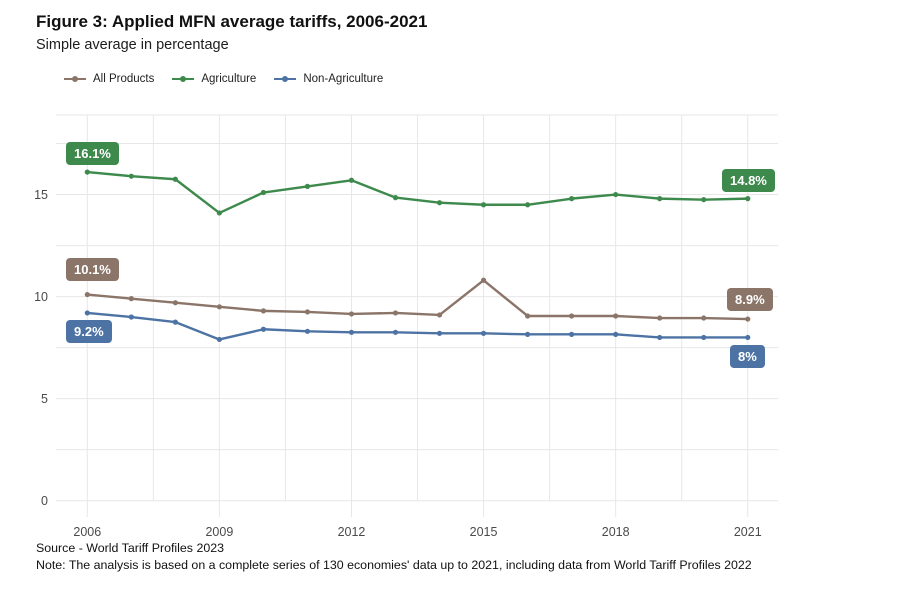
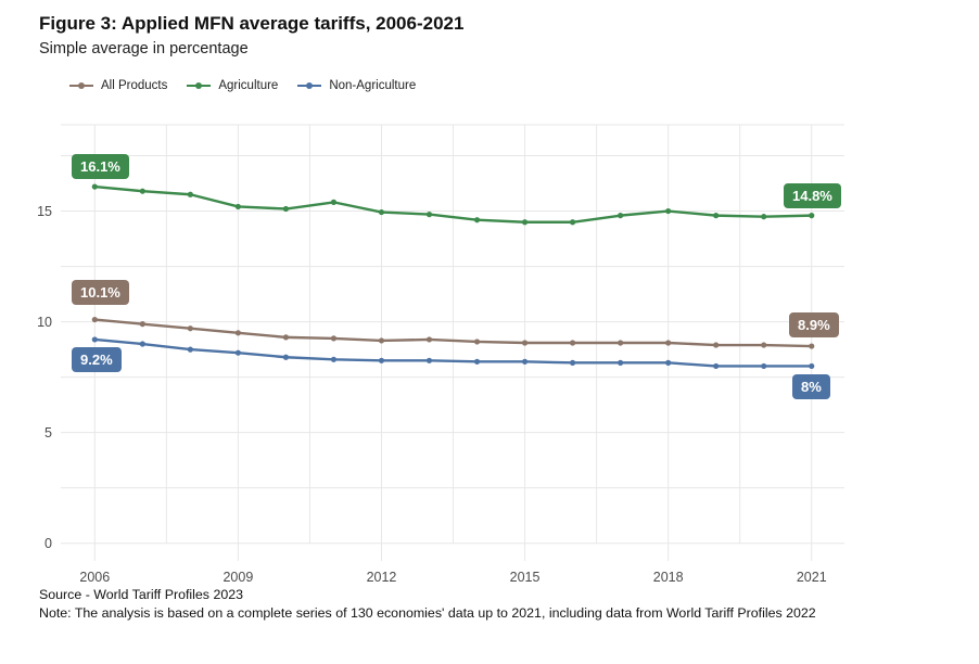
Agriculture/2009: 14.1 -> 15.2
Non-Agriculture/2009: 7.9 -> 8.6
Agriculture/2012: 15.7 -> 14.9
All Products/2015: 10.8 -> 9.1
